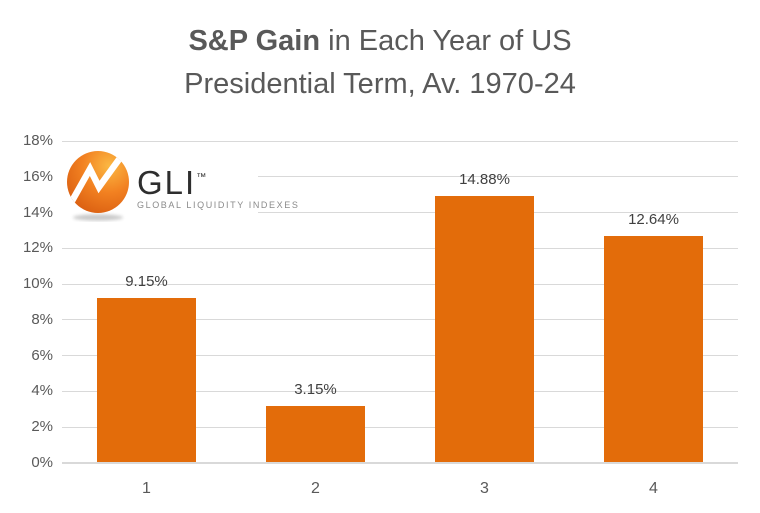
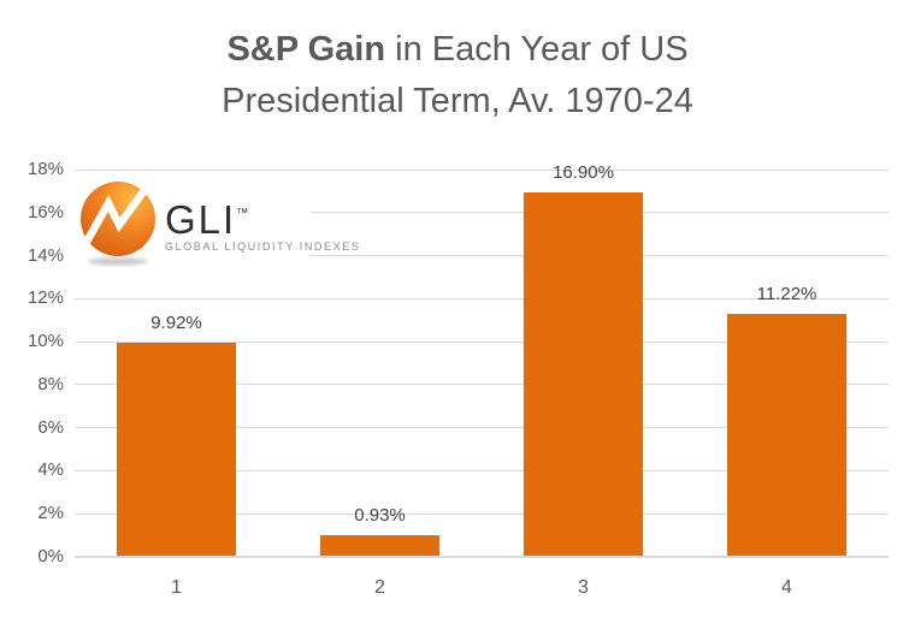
1: 9.15% -> 9.92%
2: 3.15% -> 0.93%
3: 14.88% -> 16.90%
4: 12.64% -> 11.22%
